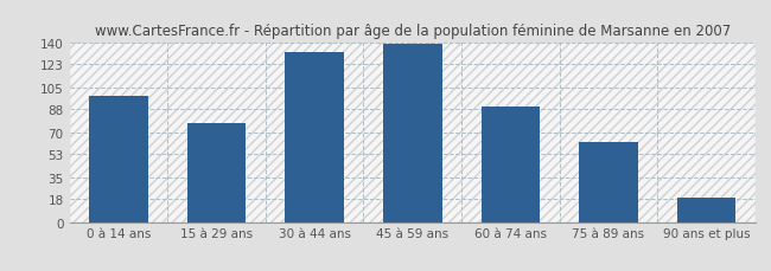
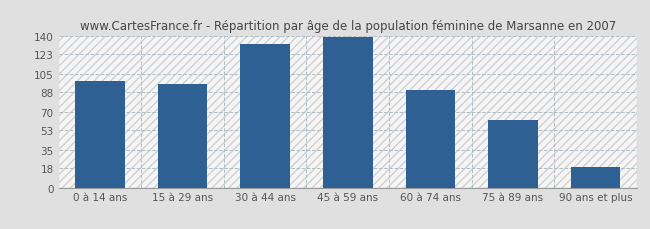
15 à 29 ans: 77 -> 96
